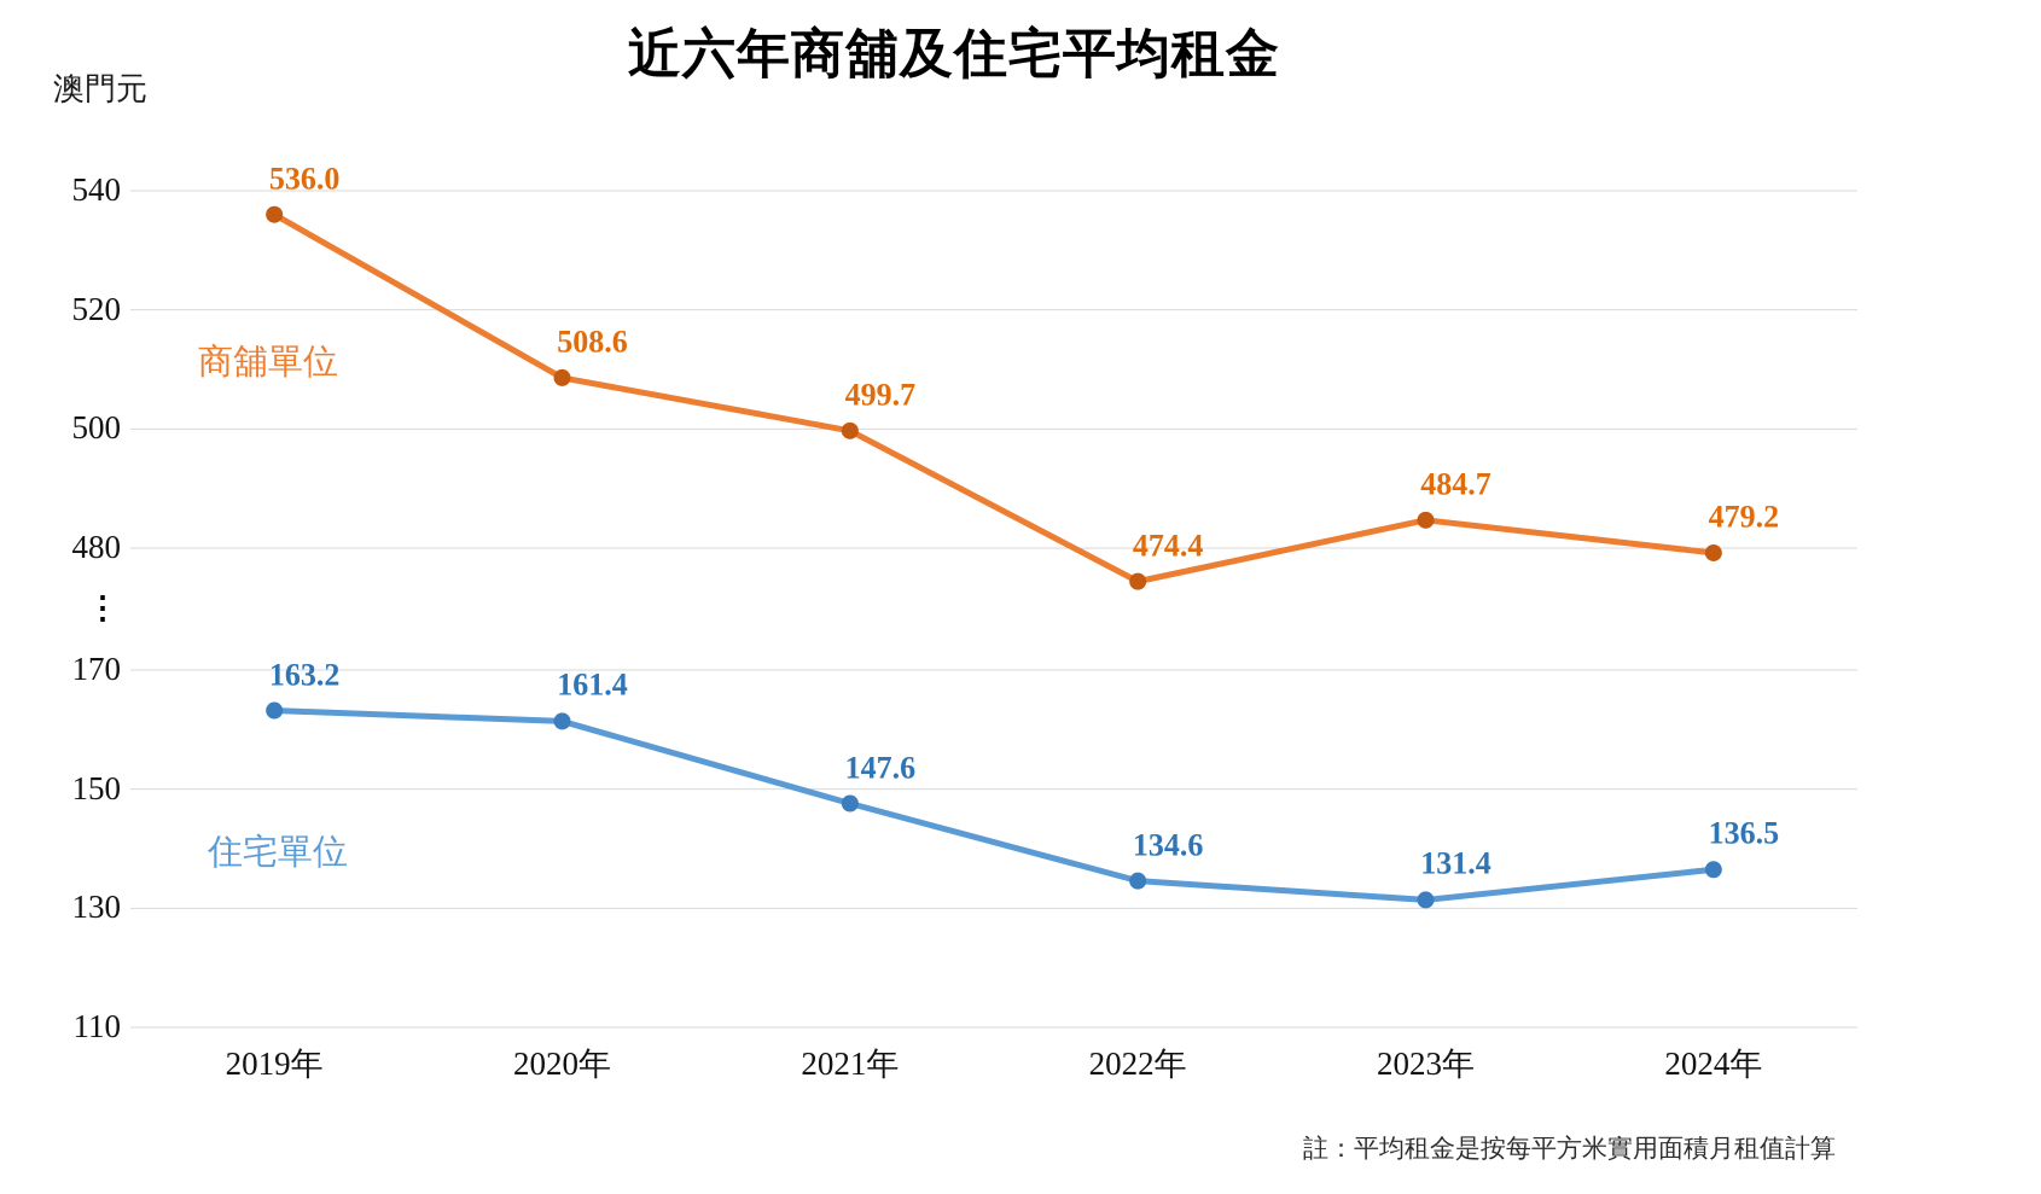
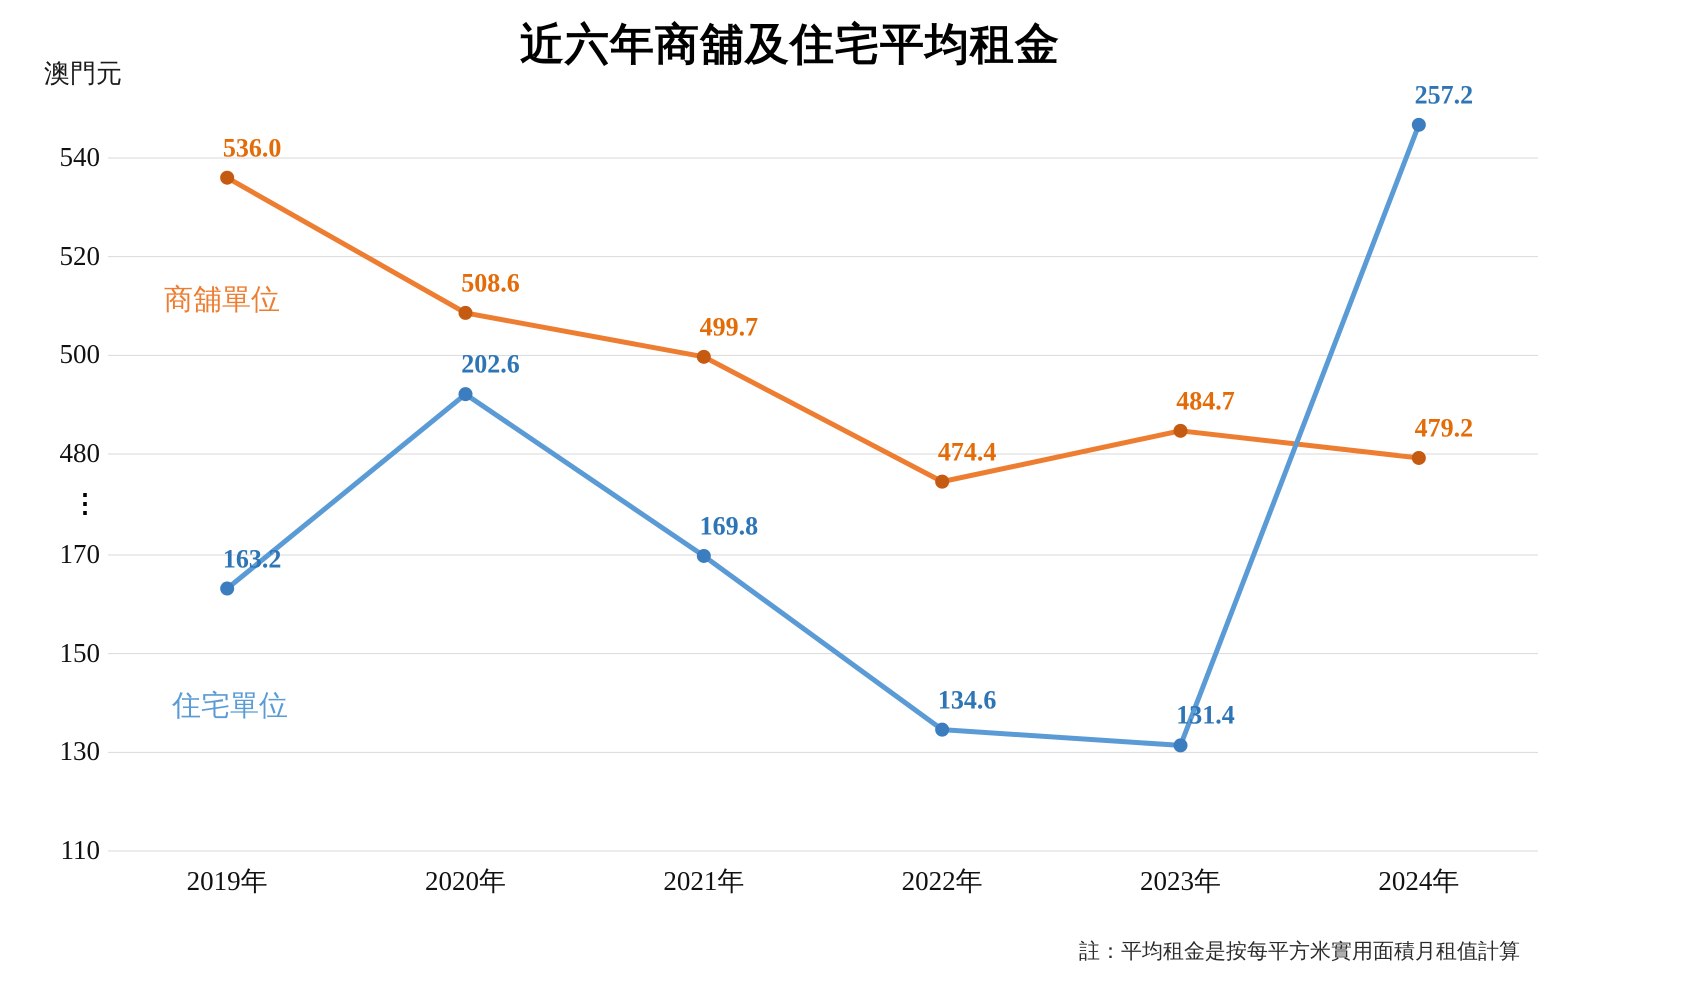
住宅單位/2020年: 161.4 -> 202.6
住宅單位/2021年: 147.6 -> 169.8
住宅單位/2024年: 136.5 -> 257.2
